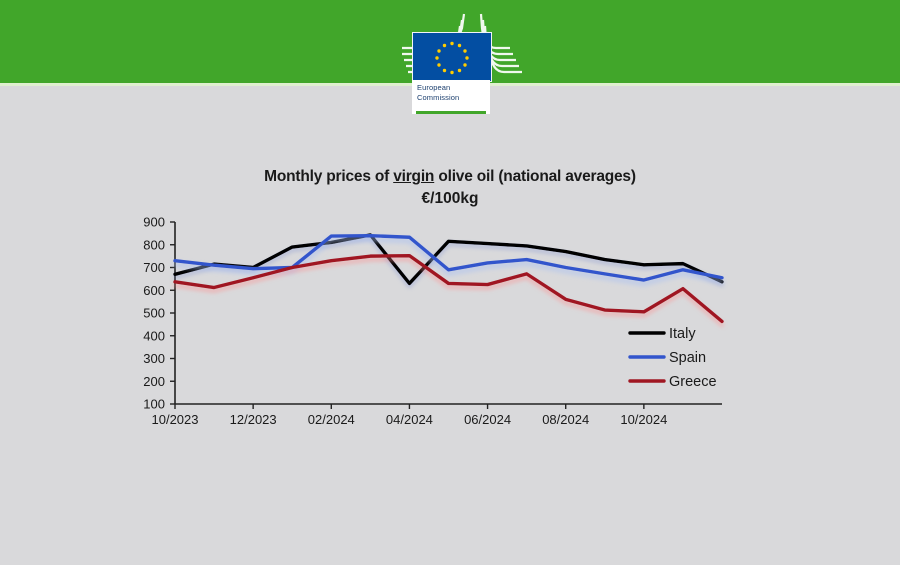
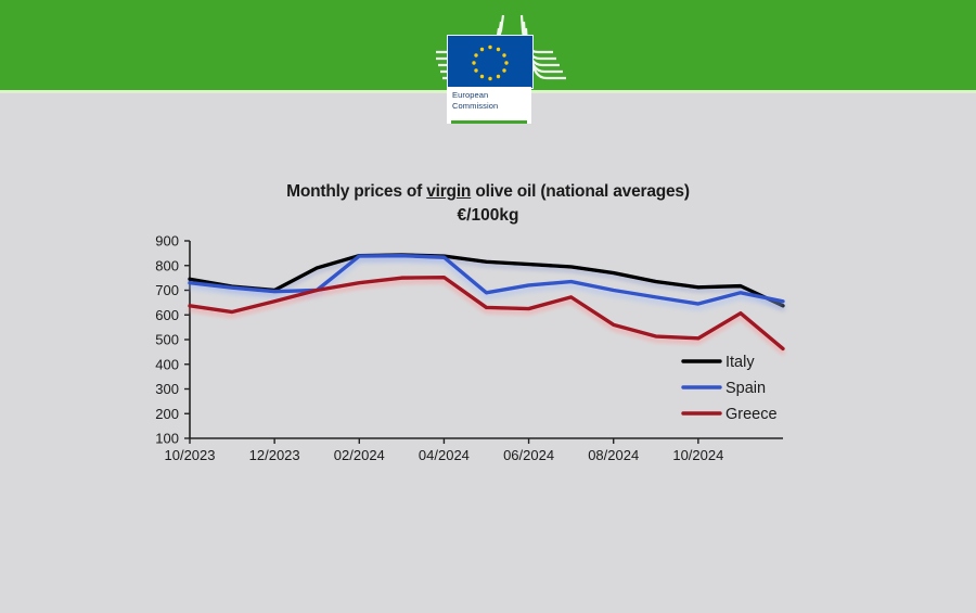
Italy/10/2023: 670 -> 740
Italy/02/2024: 810 -> 840
Italy/04/2024: 630 -> 840
